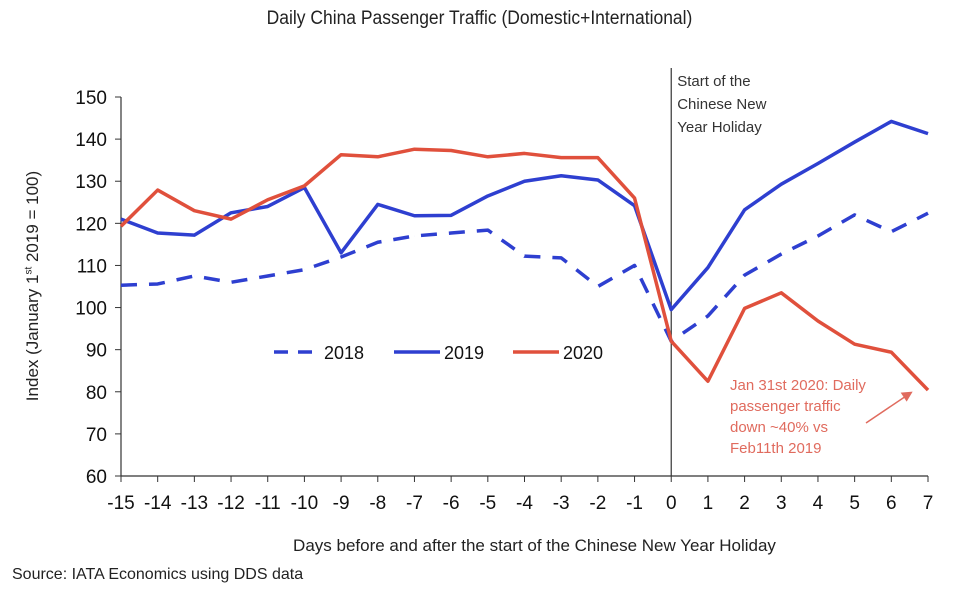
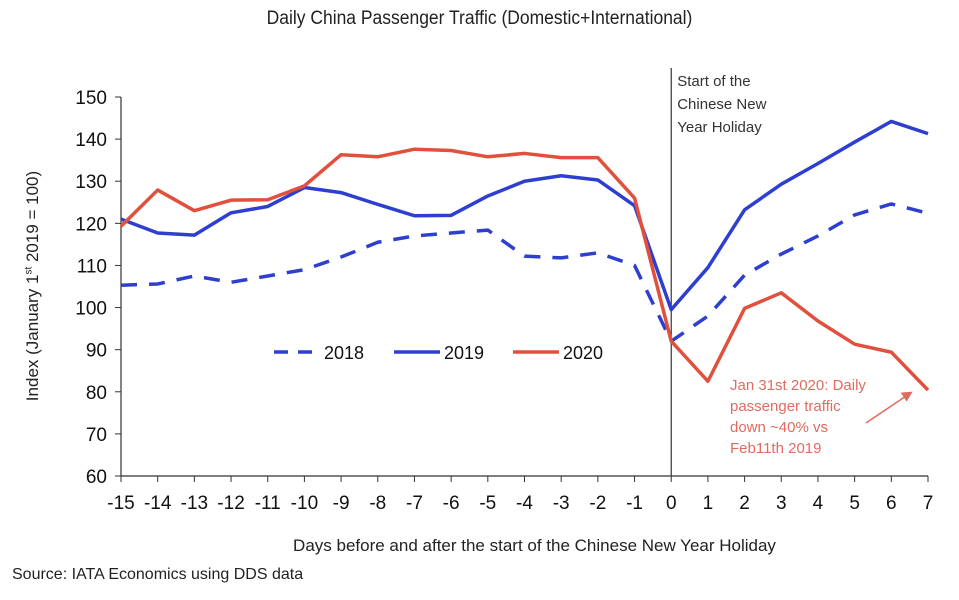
2020/-12: 121 -> 126
2019/-9: 113 -> 127
2018/-2: 105 -> 113
2018/6: 118 -> 125
